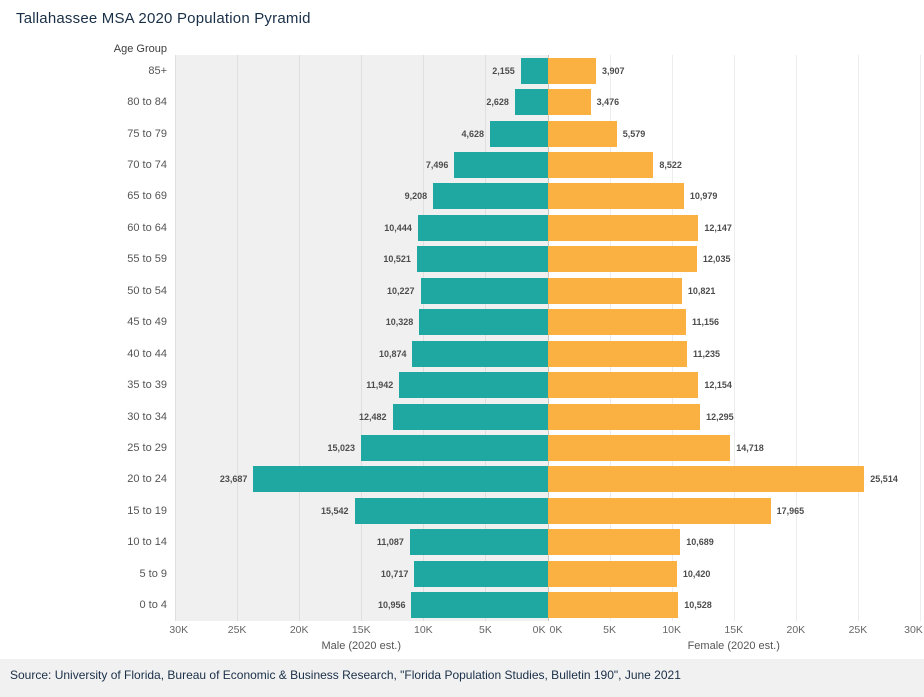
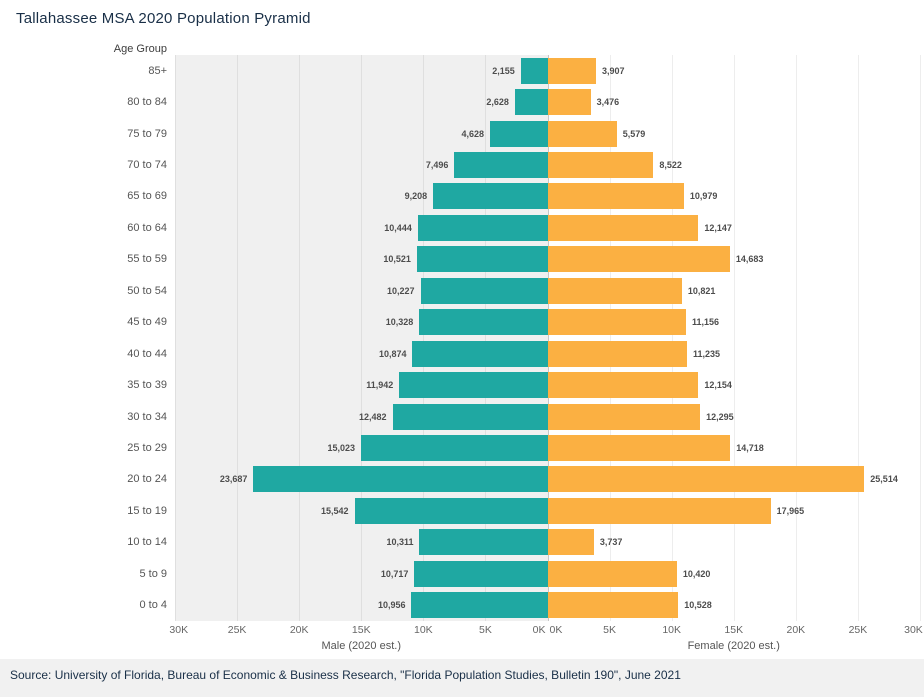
Female (2020 est.)/55 to 59: 12,035 -> 14,683
Male (2020 est.)/10 to 14: 11,087 -> 10,311
Female (2020 est.)/10 to 14: 10,689 -> 3,737
